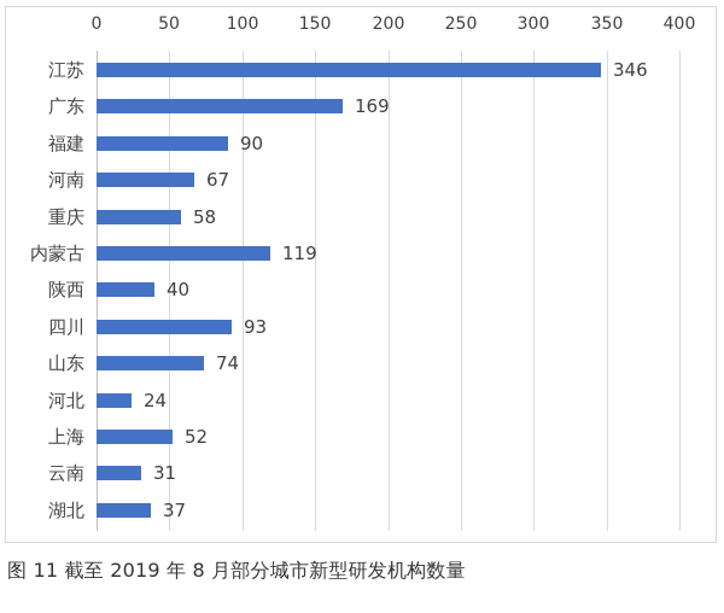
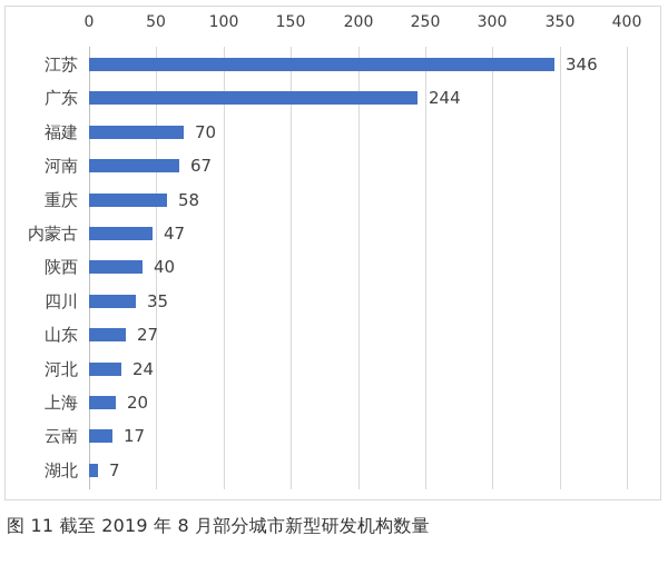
广东: 169 -> 244
福建: 90 -> 70
内蒙古: 119 -> 47
四川: 93 -> 35
山东: 74 -> 27
上海: 52 -> 20
云南: 31 -> 17
湖北: 37 -> 7
